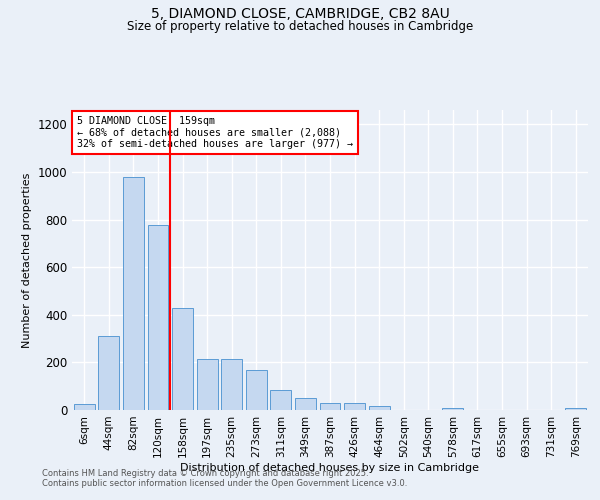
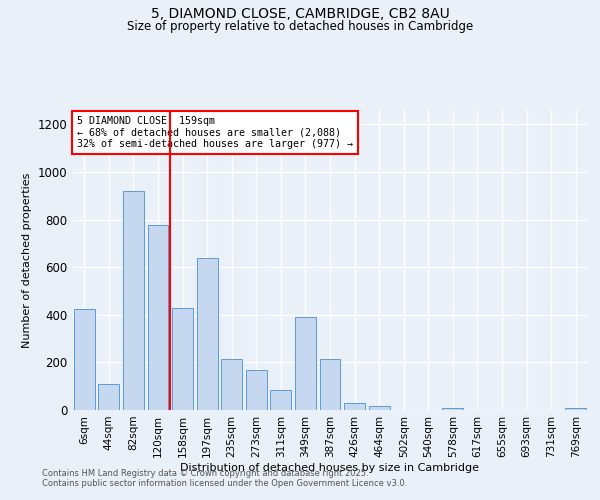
6sqm: 25 -> 425
44sqm: 310 -> 110
82sqm: 980 -> 920
197sqm: 215 -> 640
349sqm: 50 -> 390
387sqm: 30 -> 215
